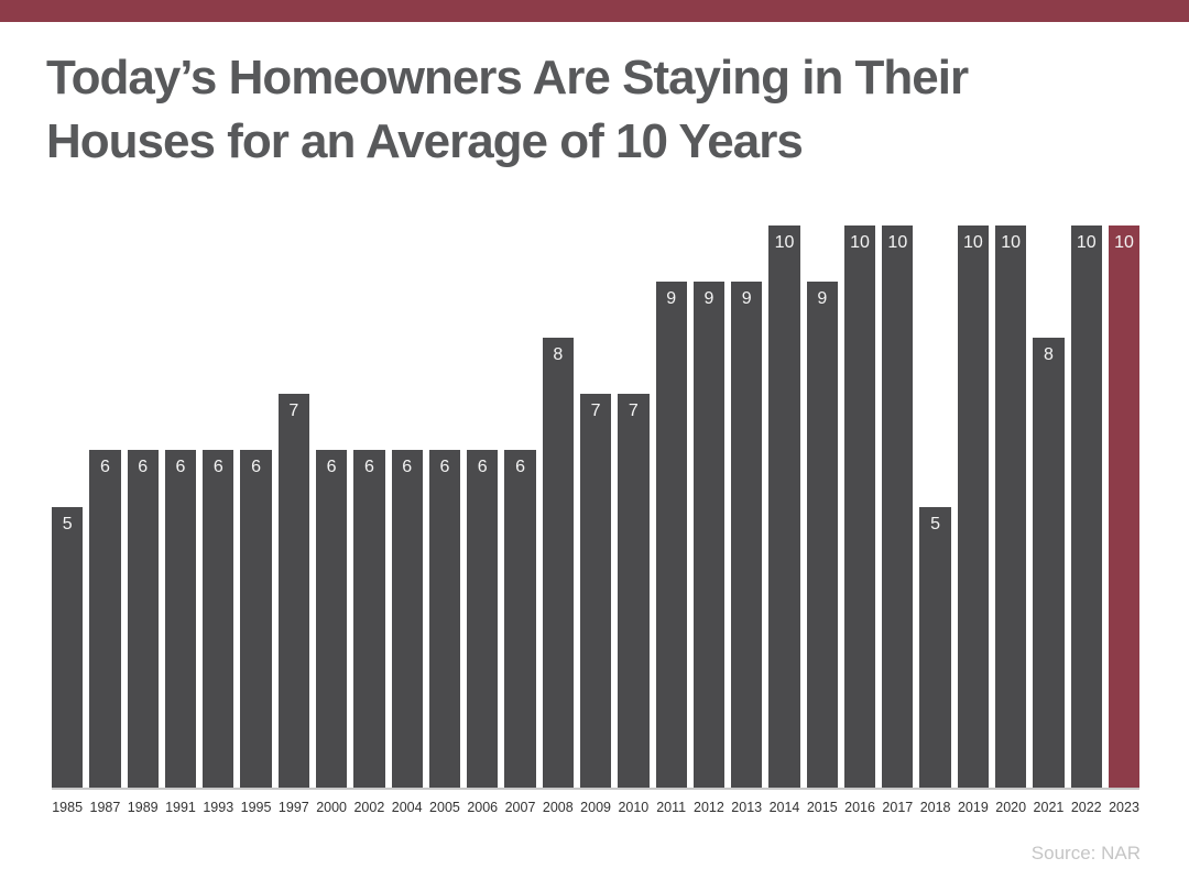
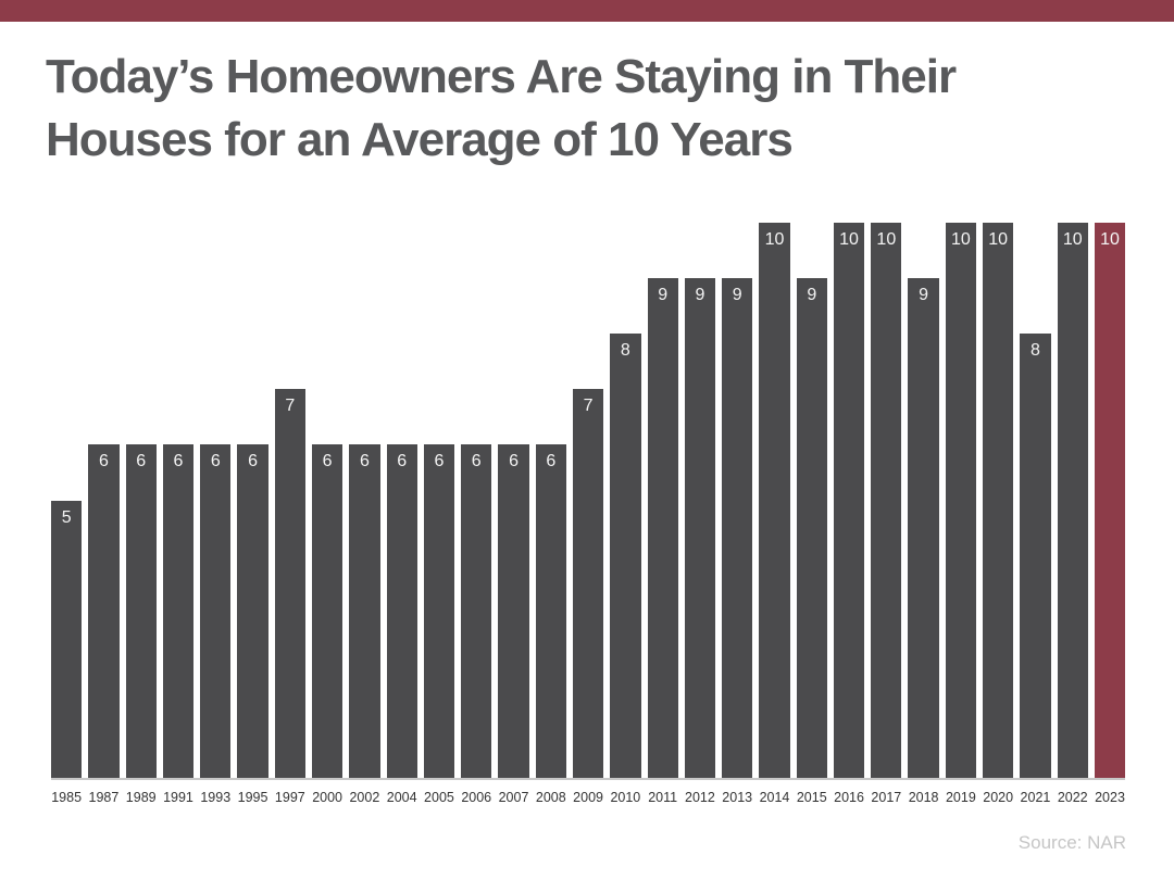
2008: 8 -> 6
2010: 7 -> 8
2018: 5 -> 9
